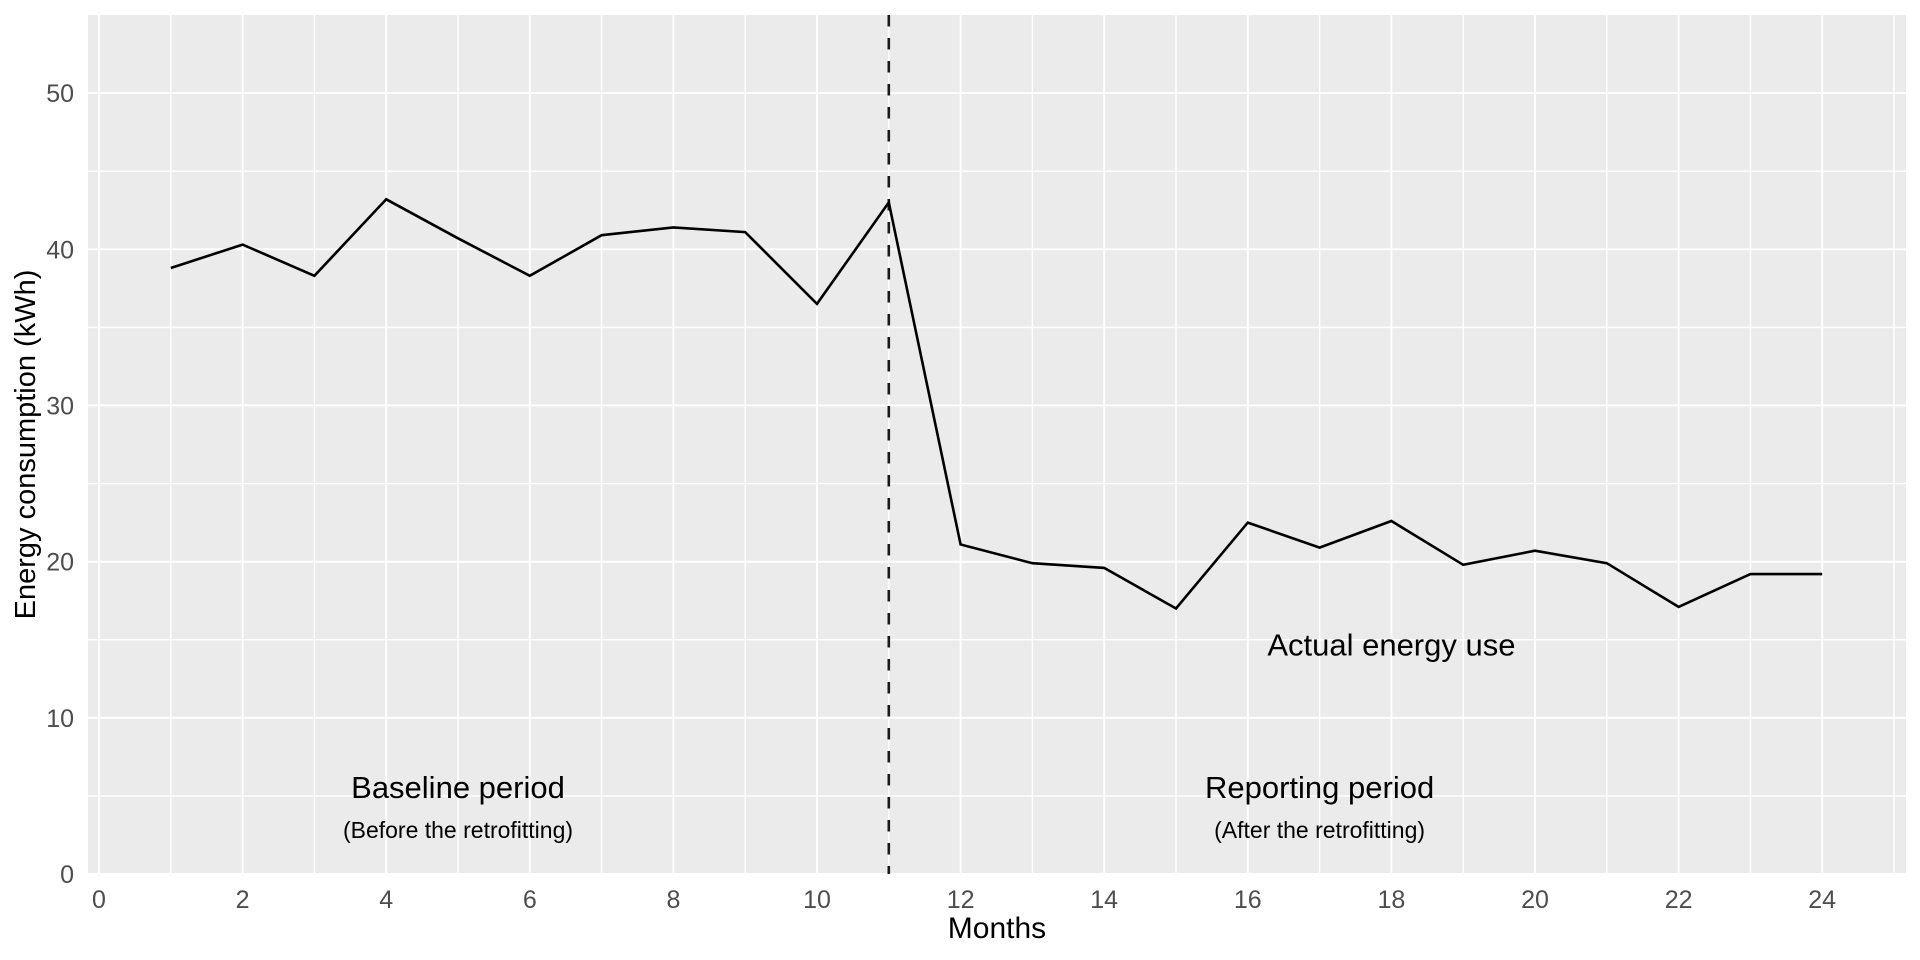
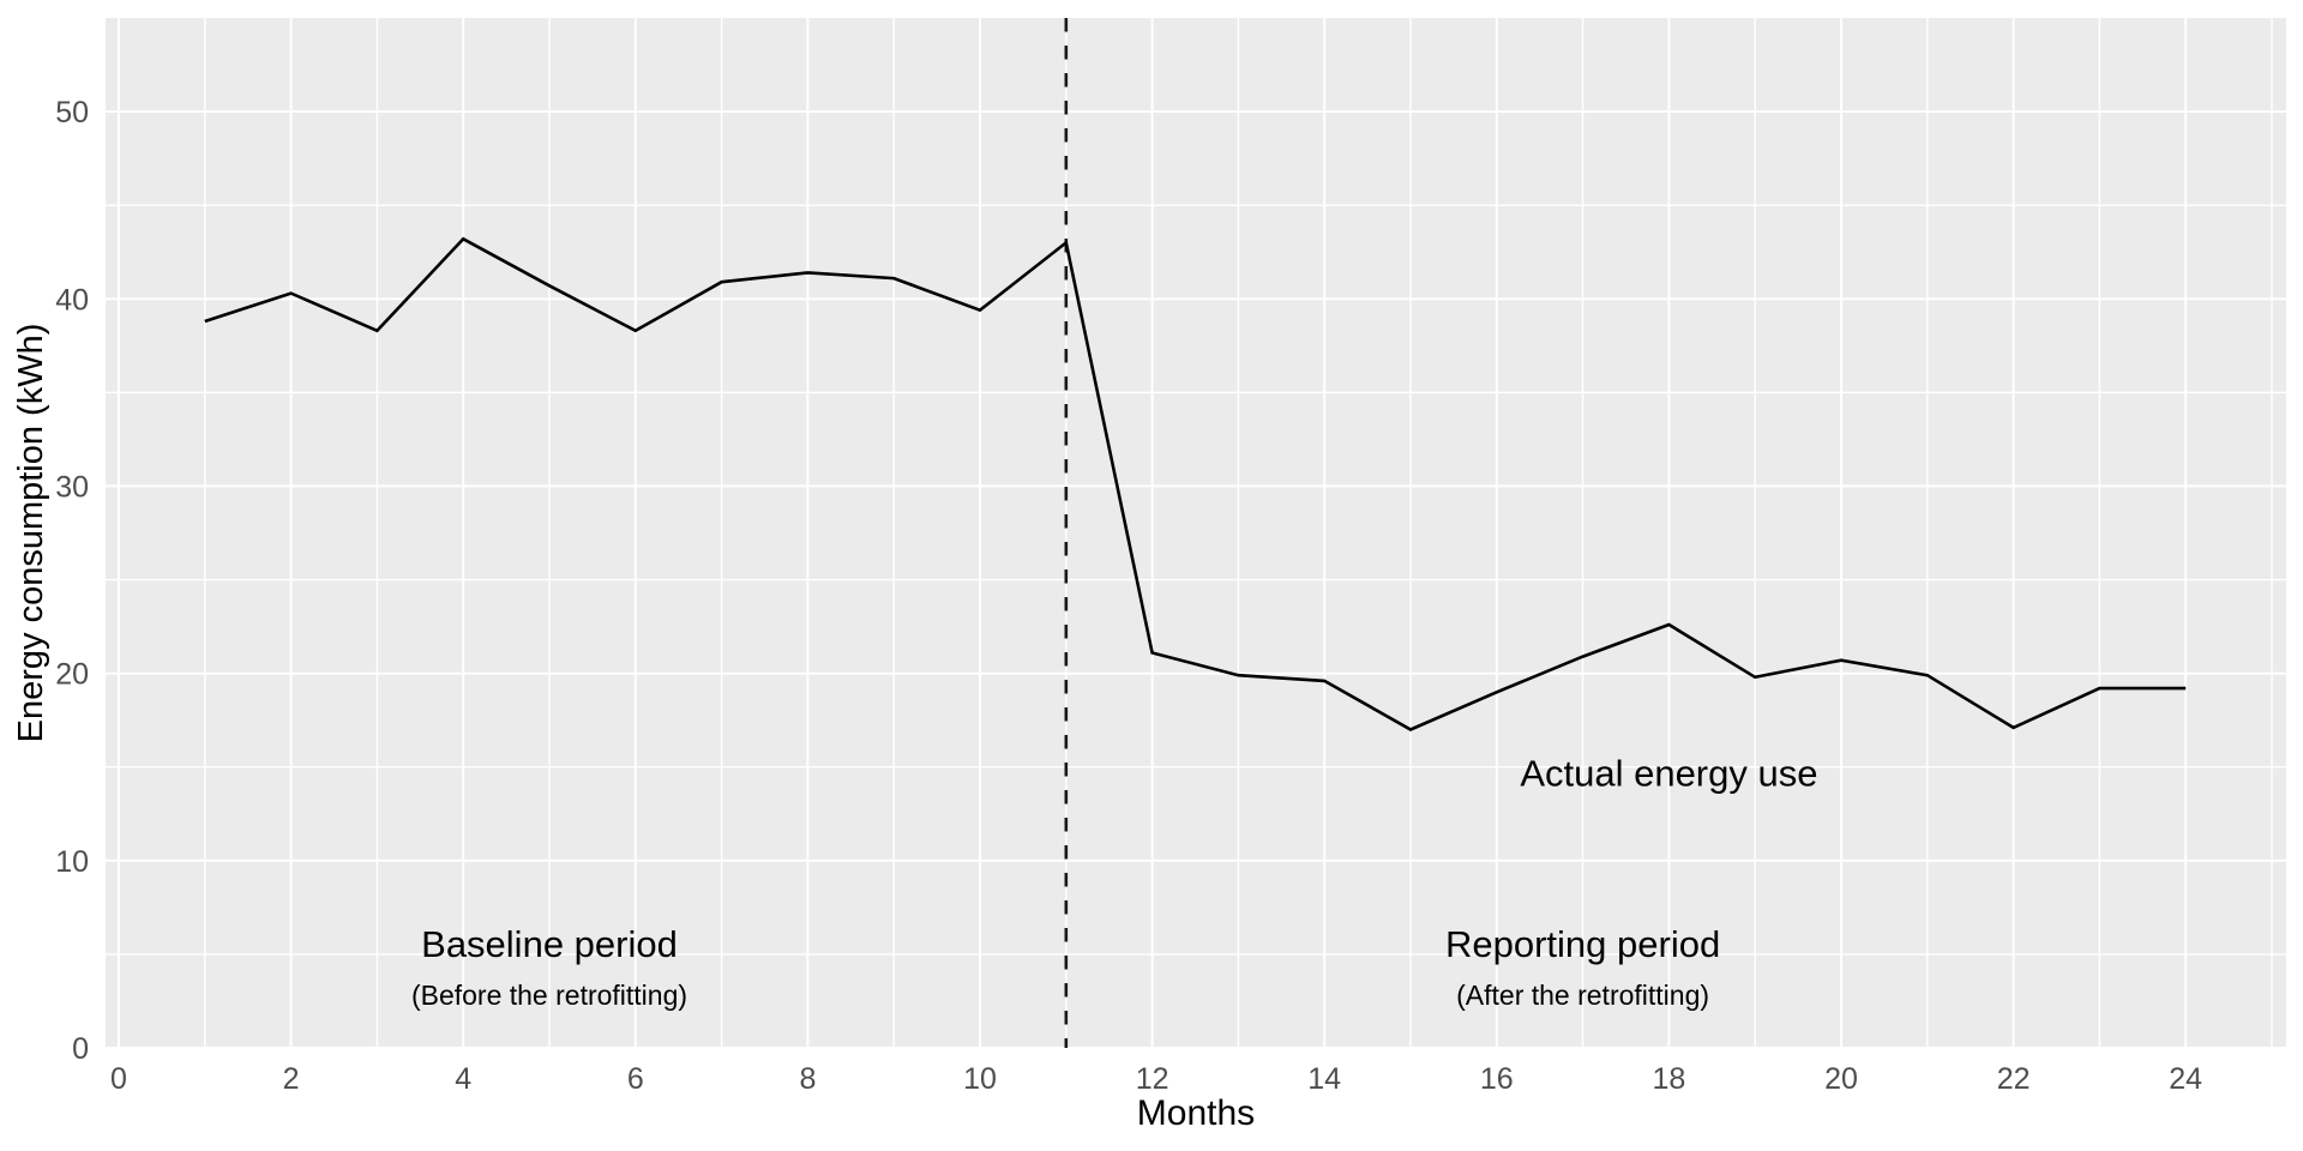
10: 36.5 -> 39.4
16: 22.5 -> 19.0
